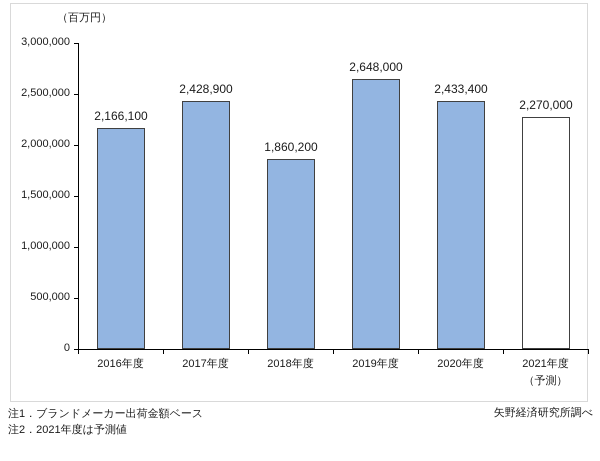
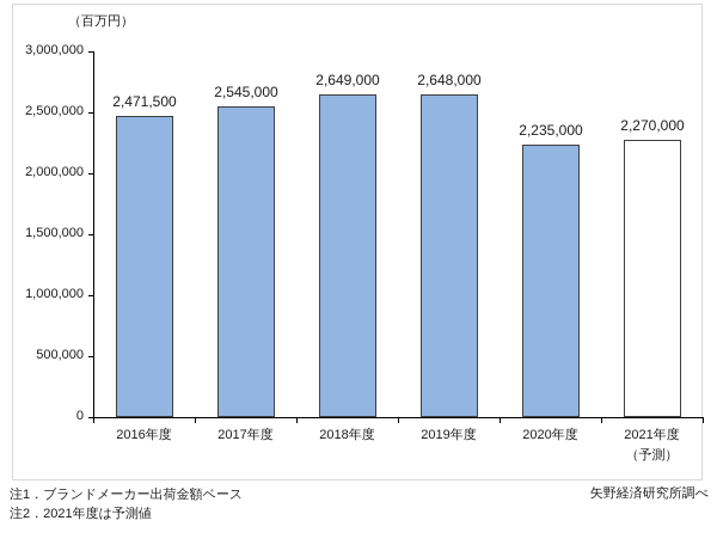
2016年度: 2,166,100 -> 2,471,500
2017年度: 2,428,900 -> 2,545,000
2018年度: 1,860,200 -> 2,649,000
2020年度: 2,433,400 -> 2,235,000
